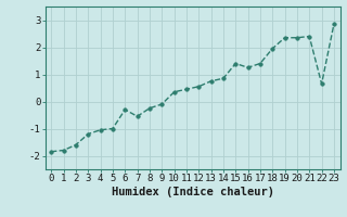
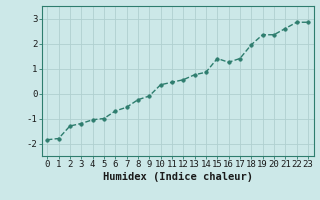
2: -1.60 -> -1.30
6: -0.30 -> -0.70
21: 2.40 -> 2.60
22: 0.65 -> 2.85
